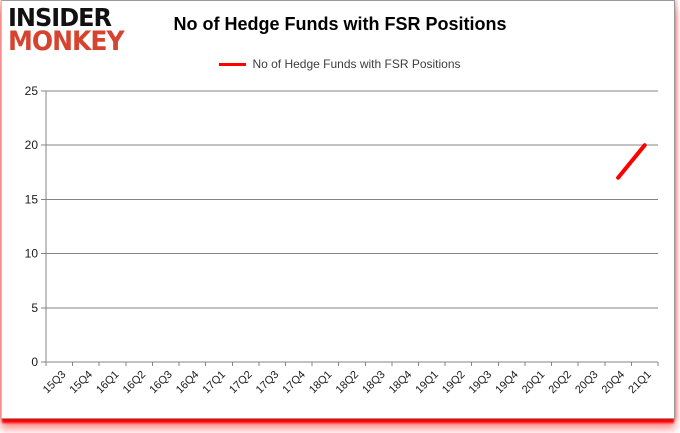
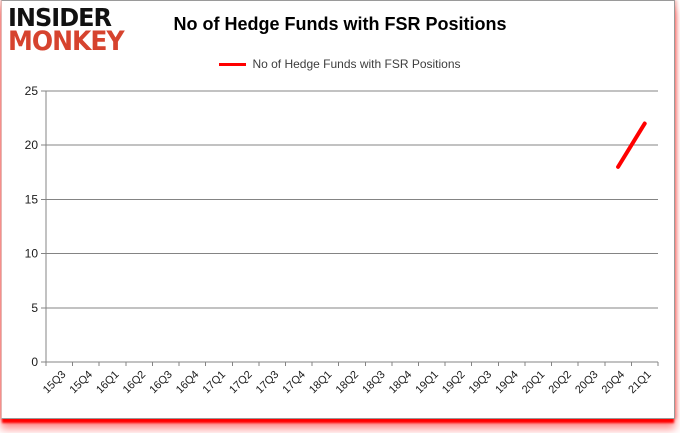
20Q4: 17 -> 18
21Q1: 20 -> 22
